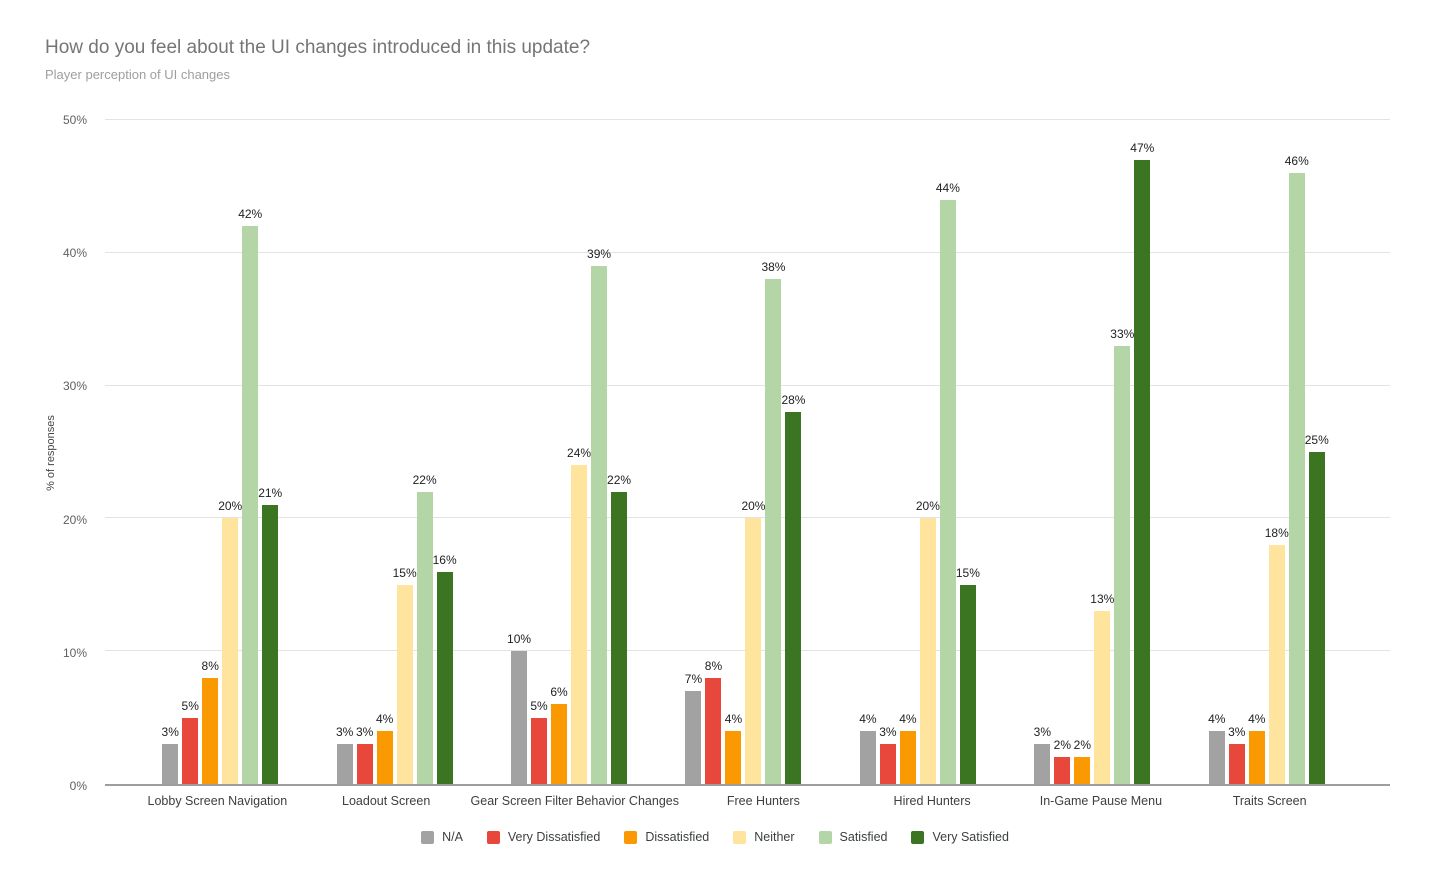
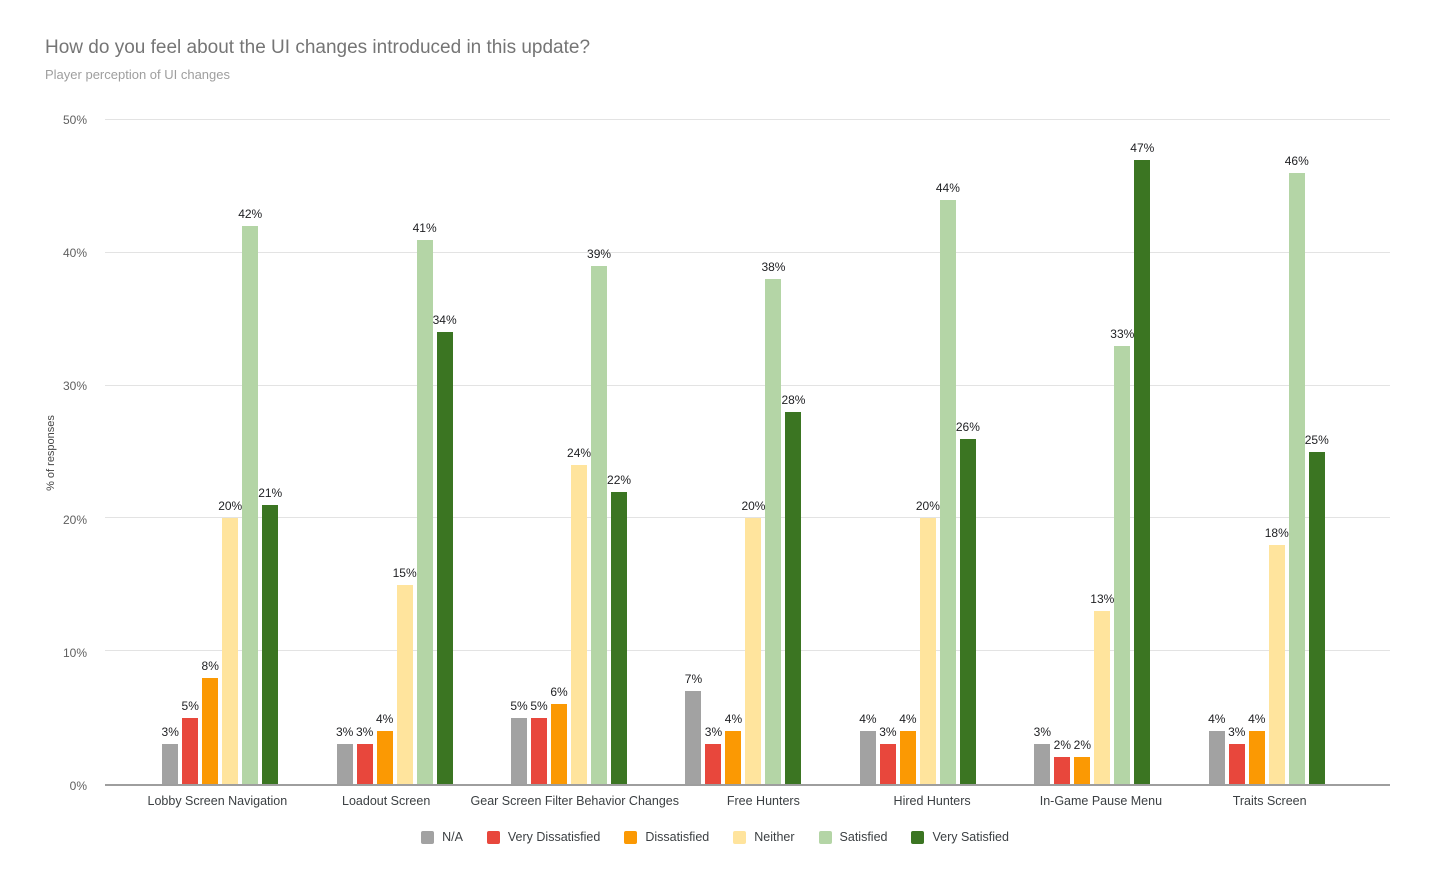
Satisfied/Loadout Screen: 22% -> 41%
Very Satisfied/Loadout Screen: 16% -> 34%
N/A/Gear Screen Filter Behavior Changes: 10% -> 5%
Very Dissatisfied/Free Hunters: 8% -> 3%
Very Satisfied/Hired Hunters: 15% -> 26%
